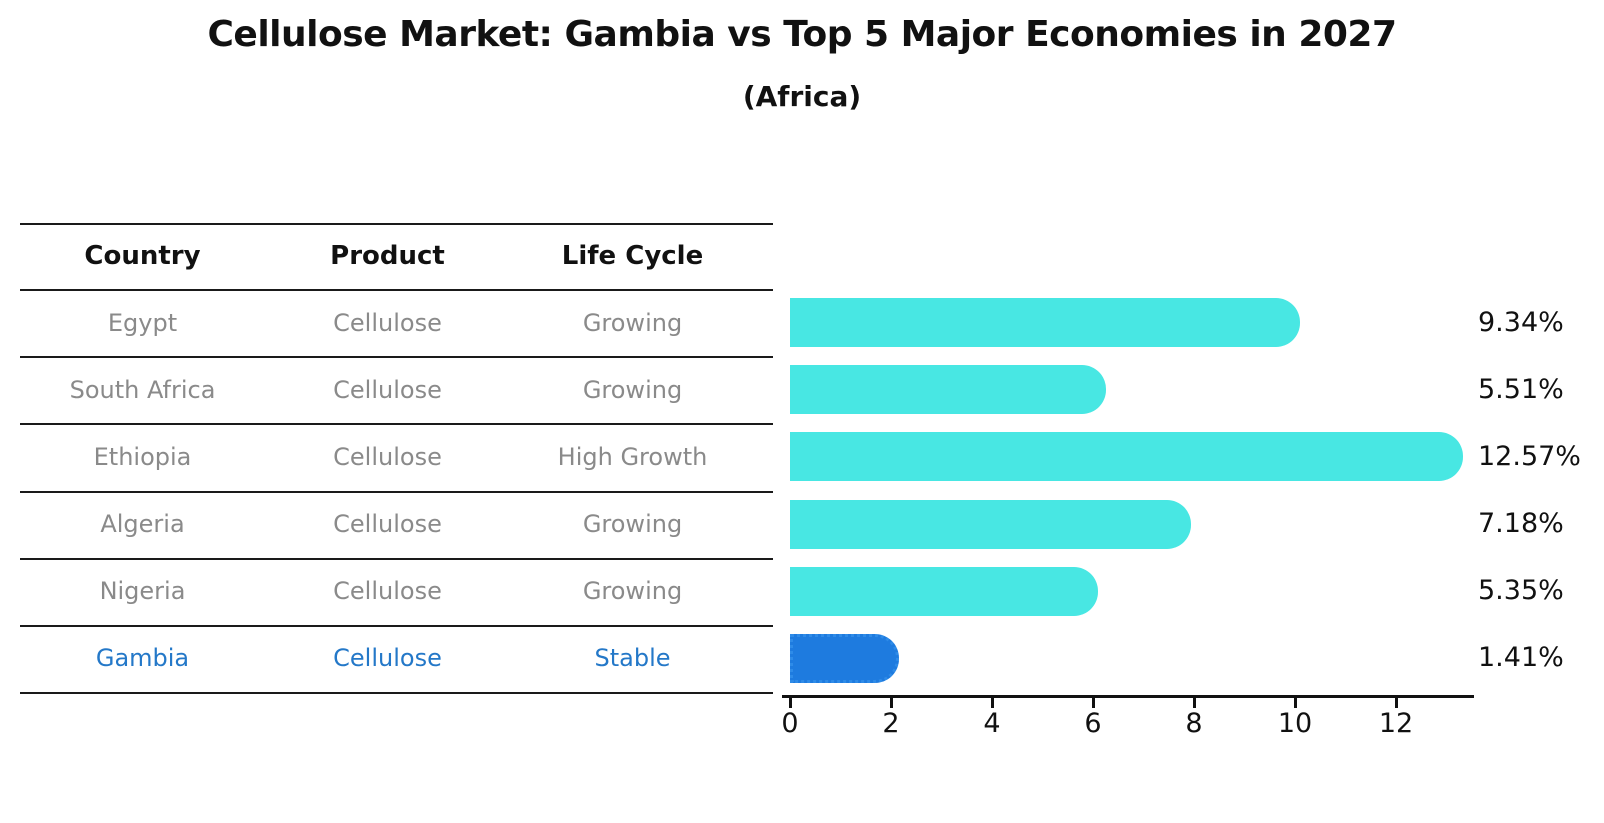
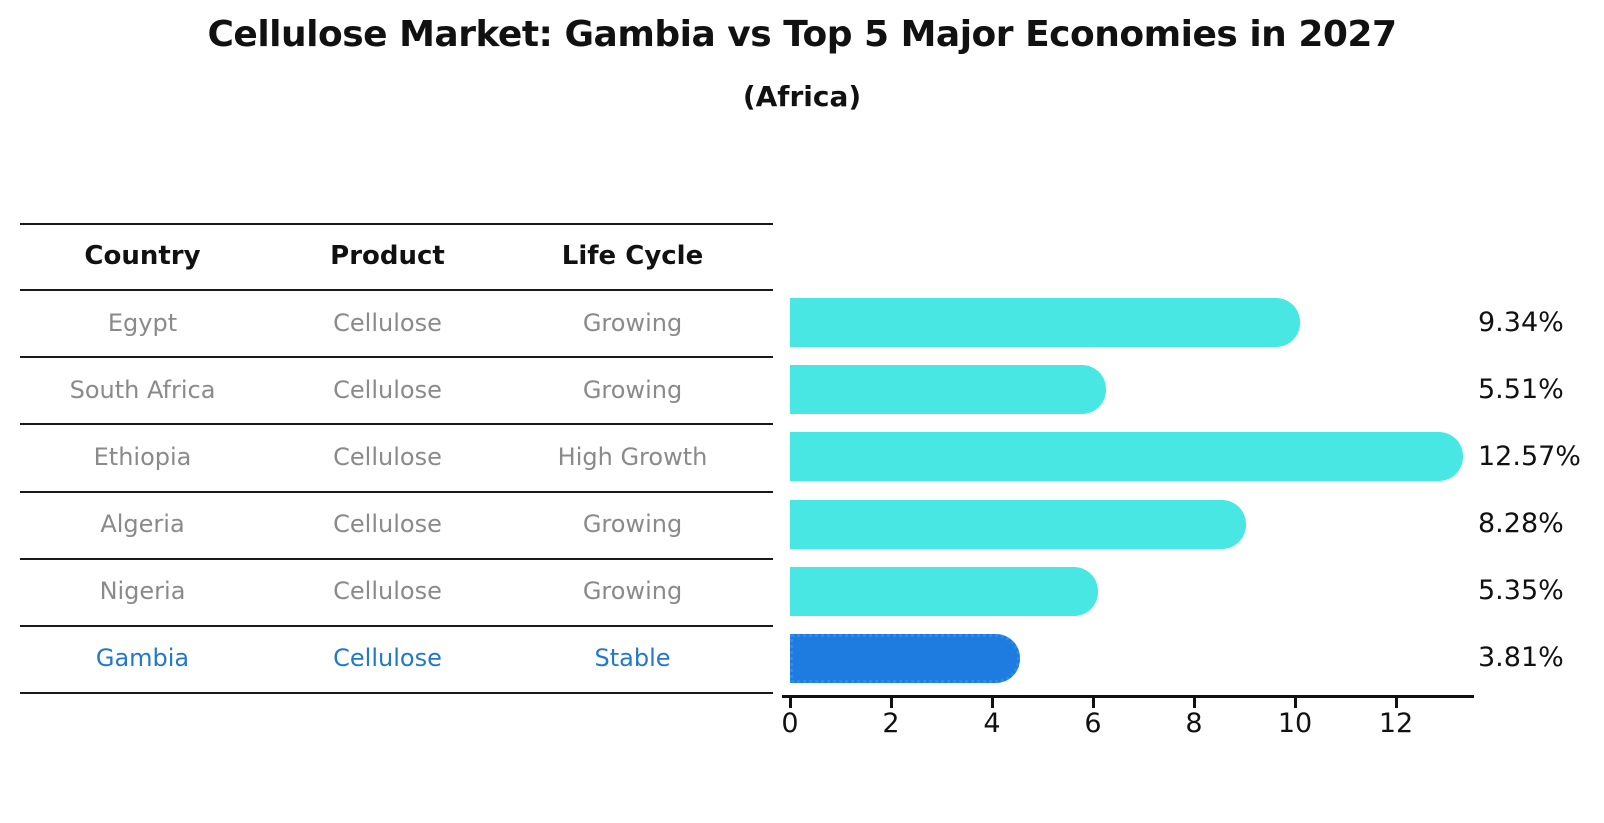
Algeria: 7.18% -> 8.28%
Gambia: 1.41% -> 3.81%
